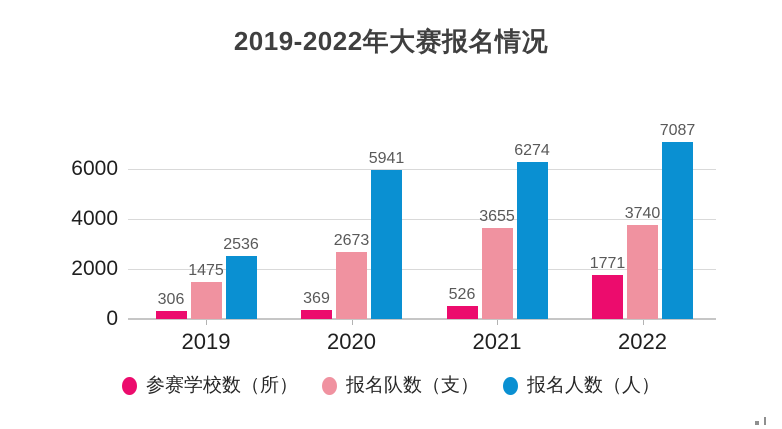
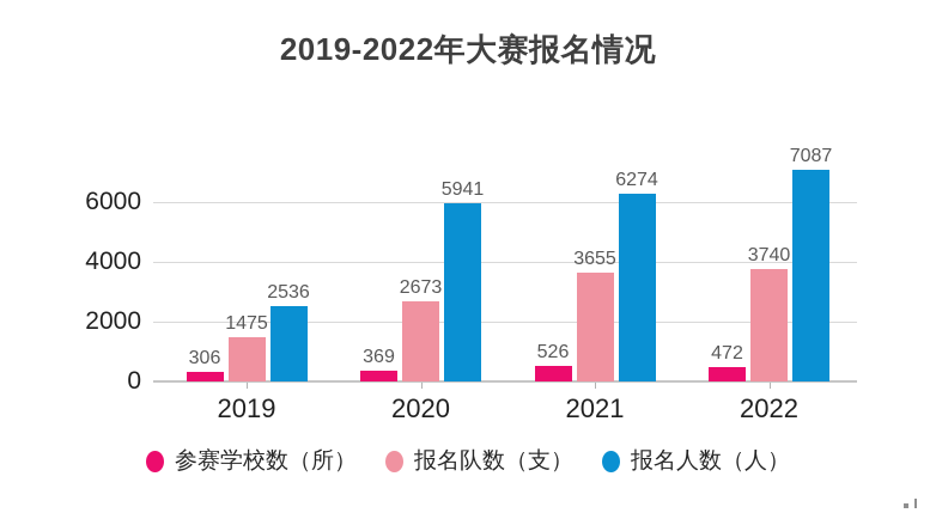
参赛学校数（所）/2022: 1771 -> 472
